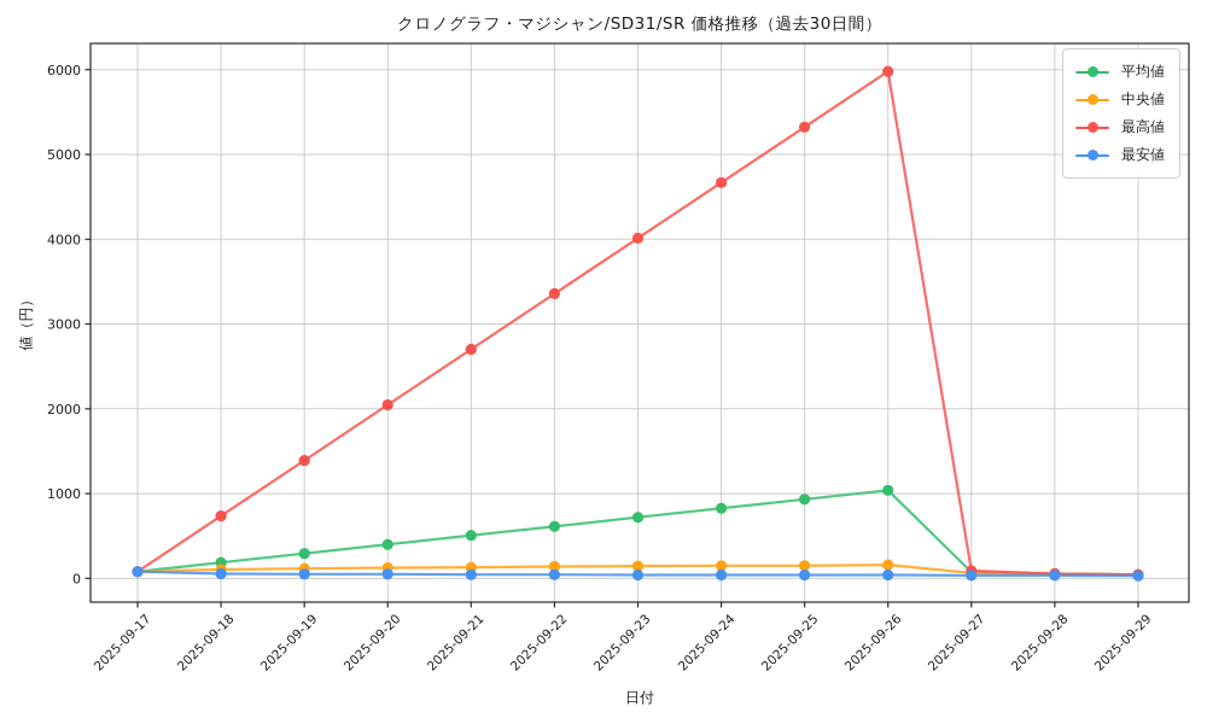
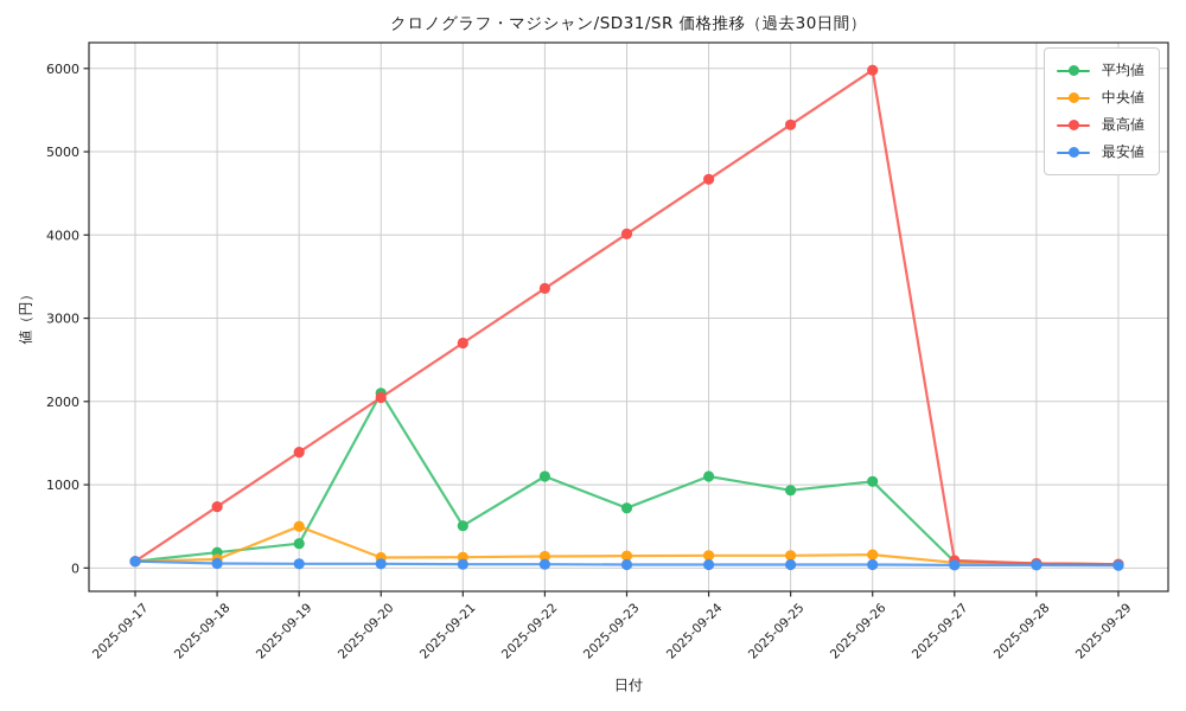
中央値/2025-09-19: 100 -> 500
平均値/2025-09-20: 400 -> 2100
平均値/2025-09-22: 600 -> 1100
平均値/2025-09-24: 800 -> 1100
